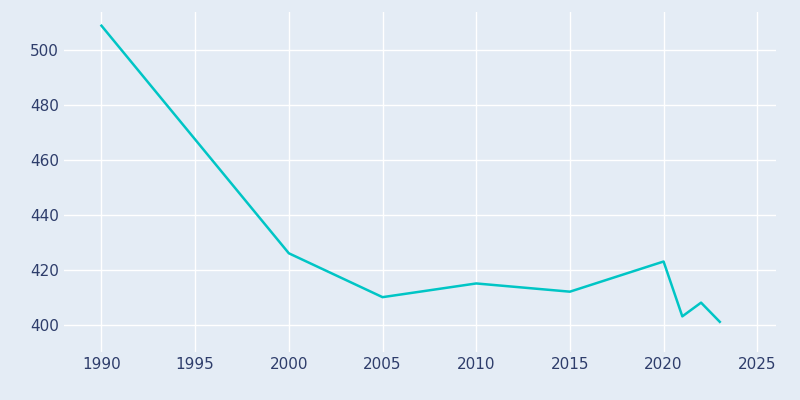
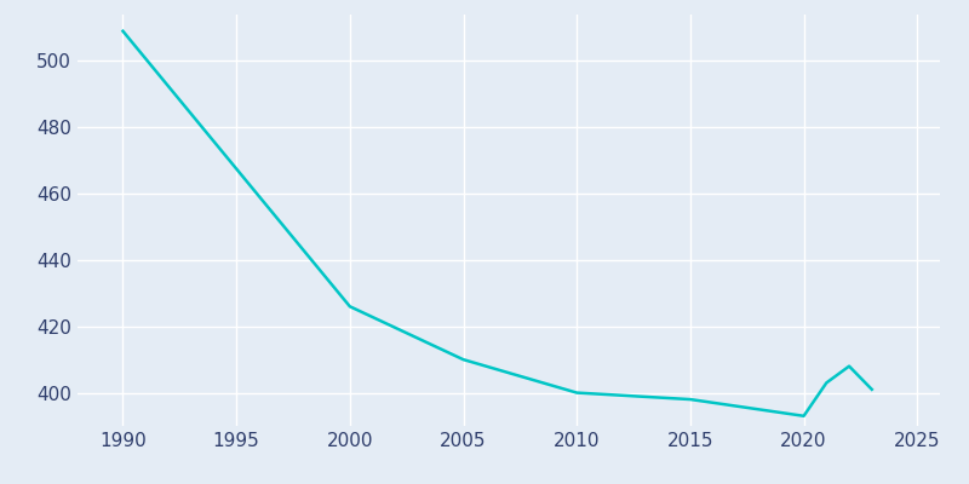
2010: 415 -> 400
2015: 412 -> 398
2020: 423 -> 393
